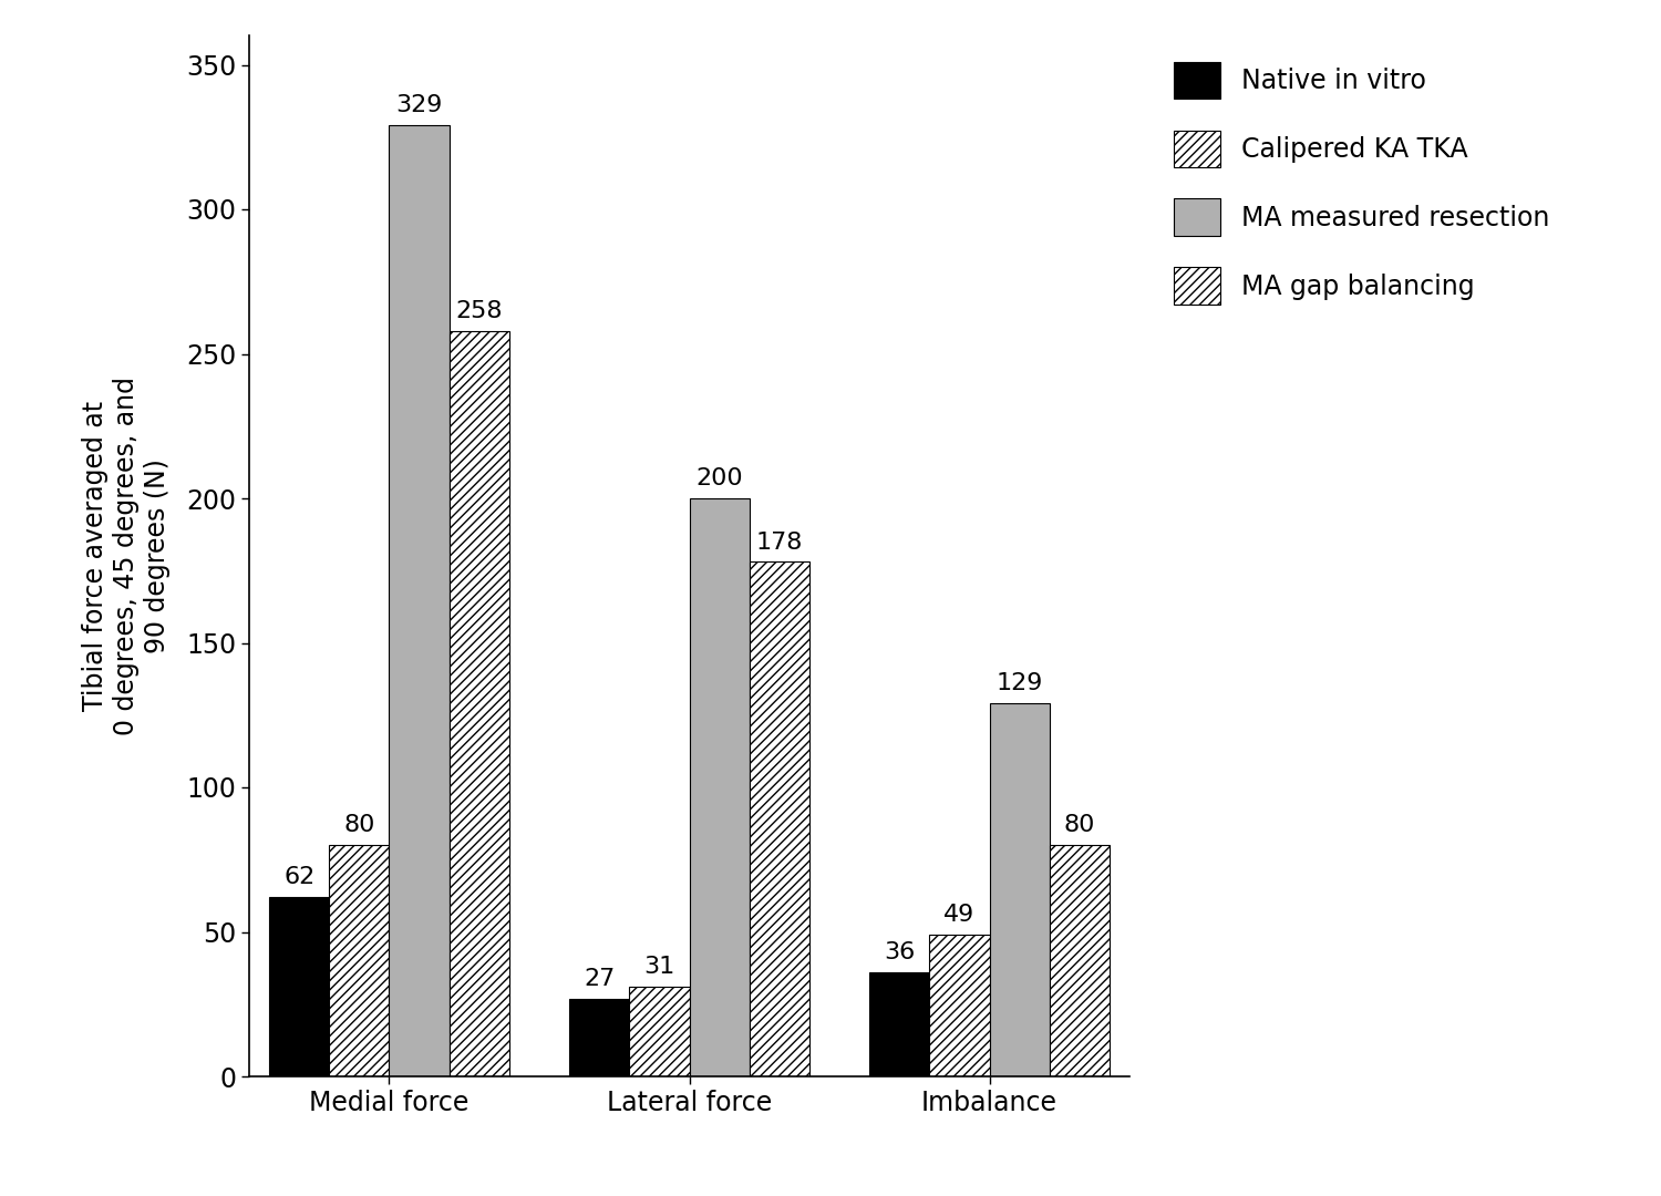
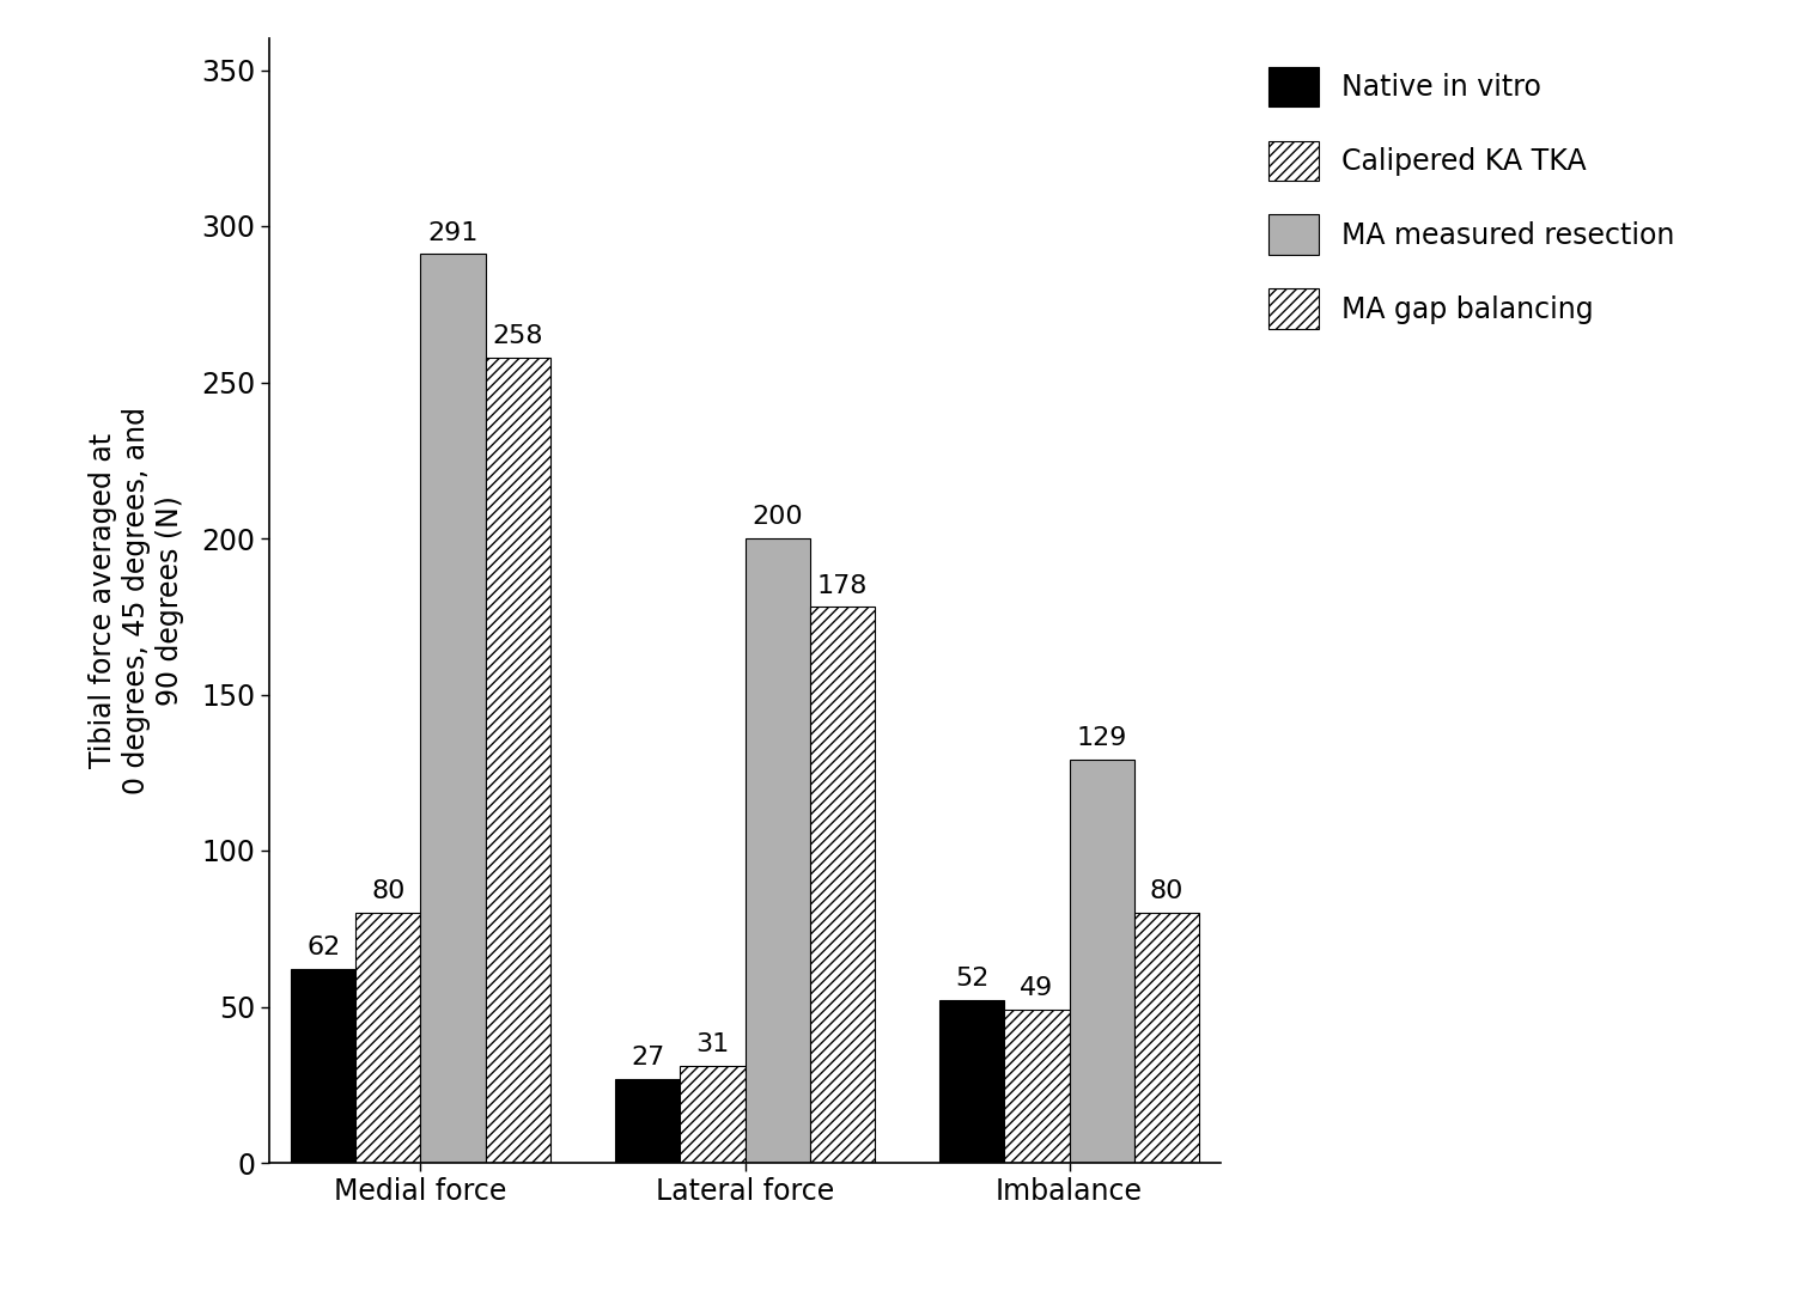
MA measured resection/Medial force: 329 -> 291
Native in vitro/Imbalance: 36 -> 52
